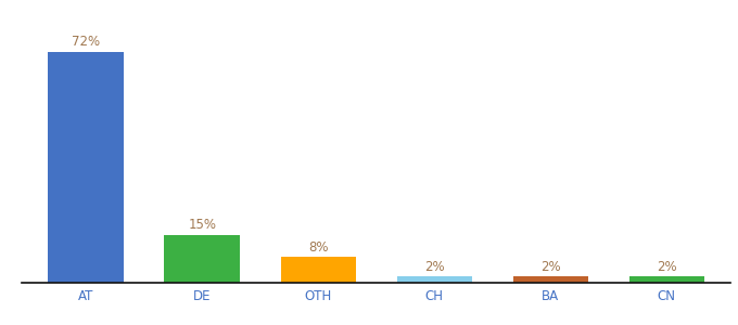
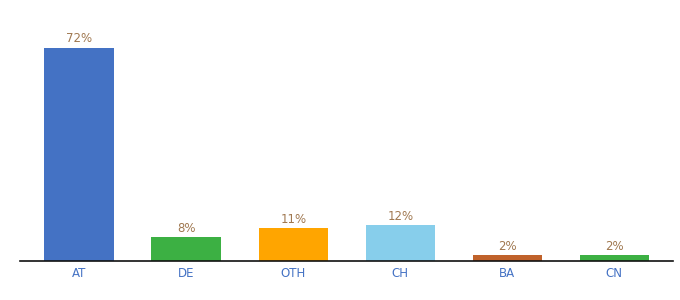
DE: 15% -> 8%
OTH: 8% -> 11%
CH: 2% -> 12%
